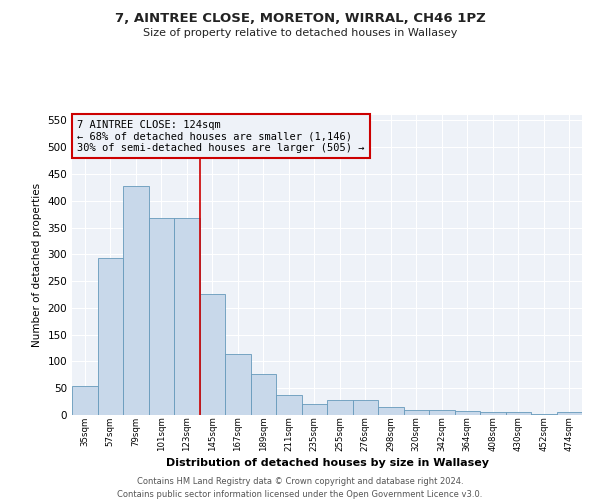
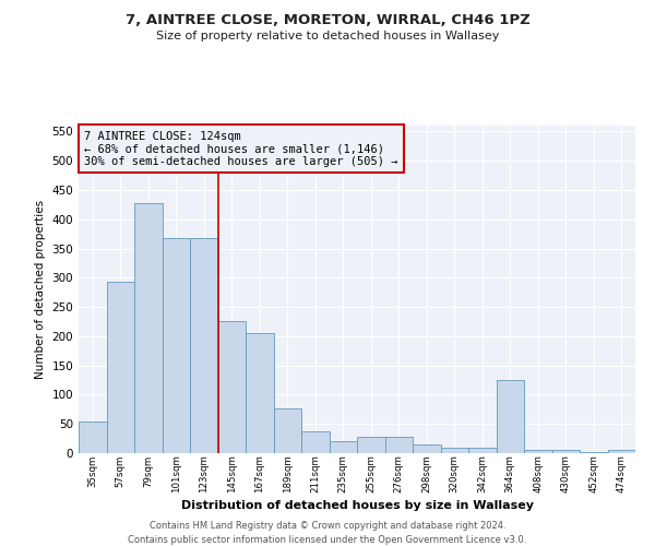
167sqm: 113 -> 206
364sqm: 8 -> 126
